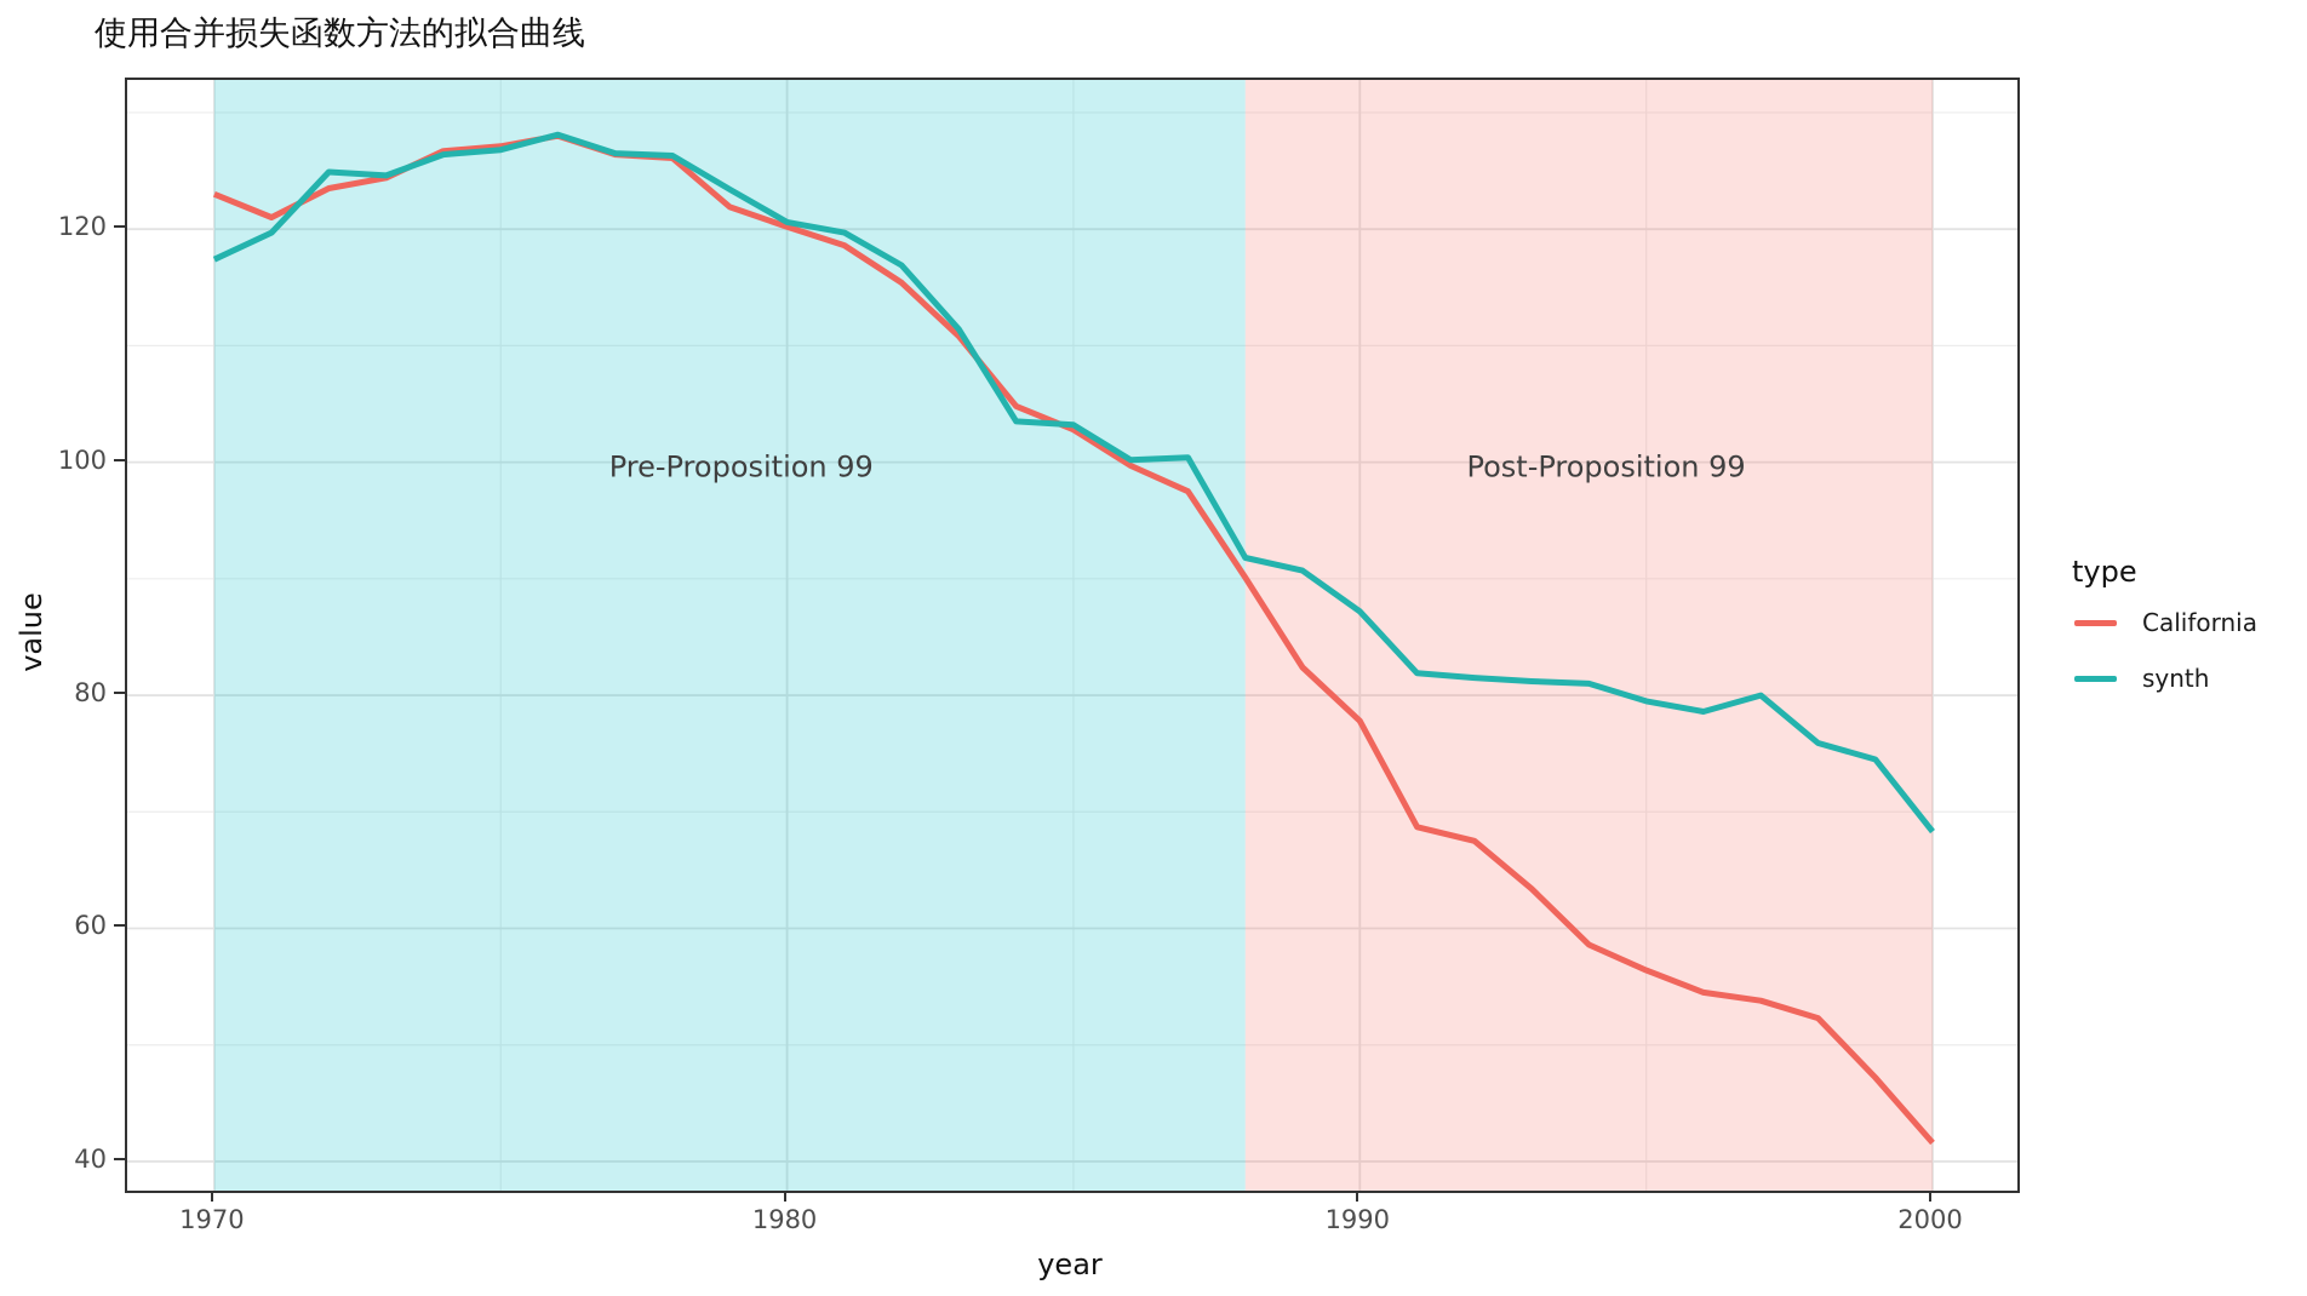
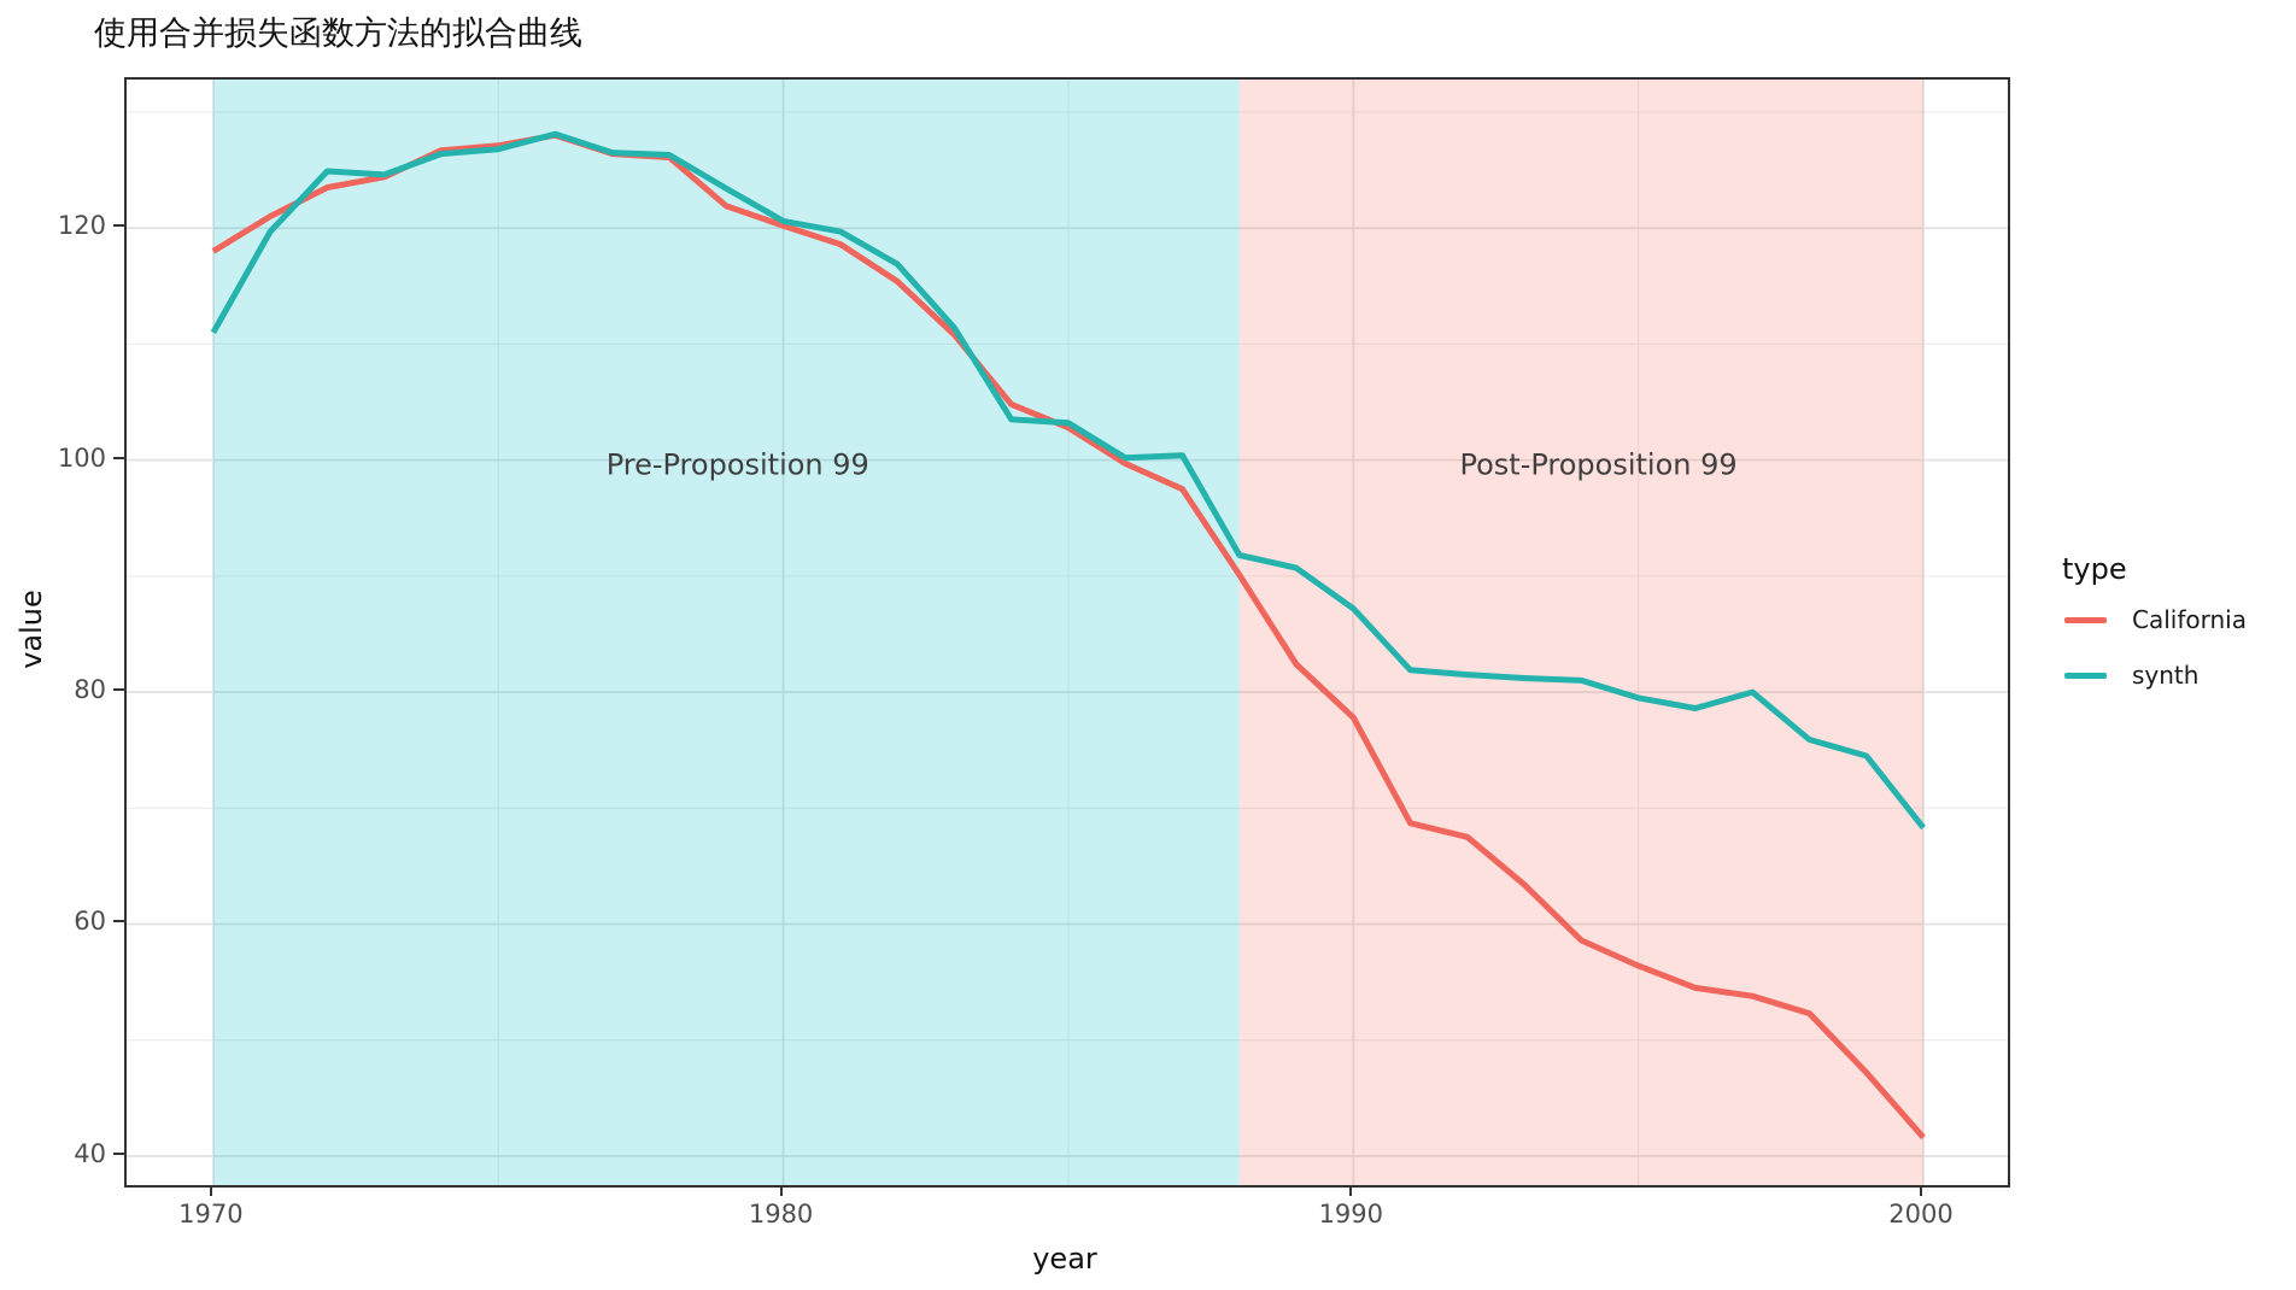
California/1970: 123 -> 118
synth/1970: 117 -> 111
